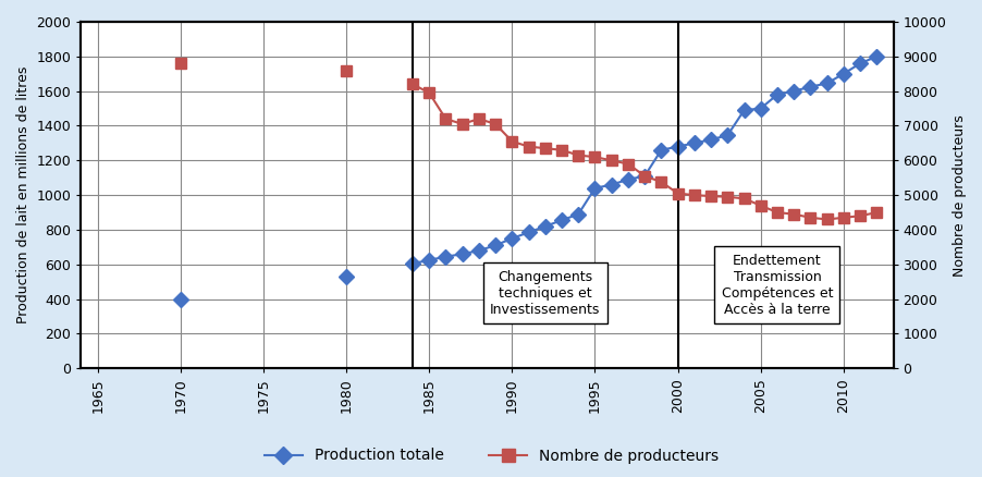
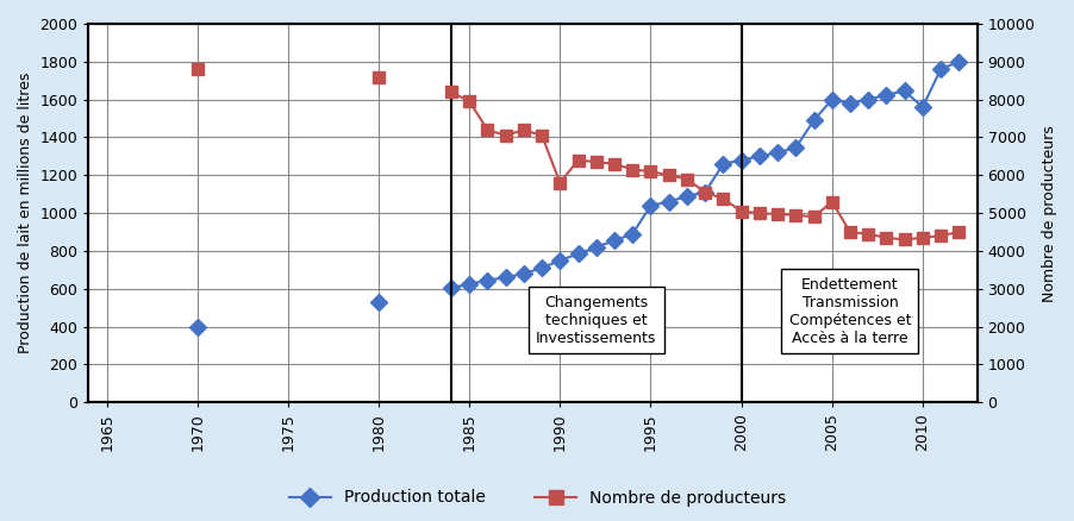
Nombre de producteurs/1990: 6550 -> 5800
Production totale/2005: 1500 -> 1600
Nombre de producteurs/2005: 4700 -> 5300
Production totale/2010: 1700 -> 1560
